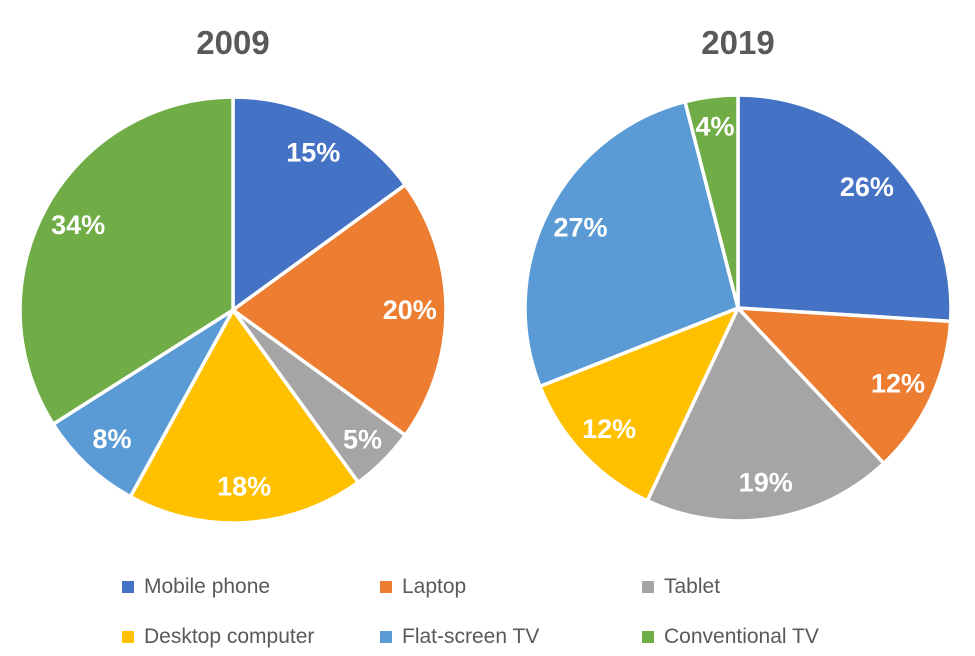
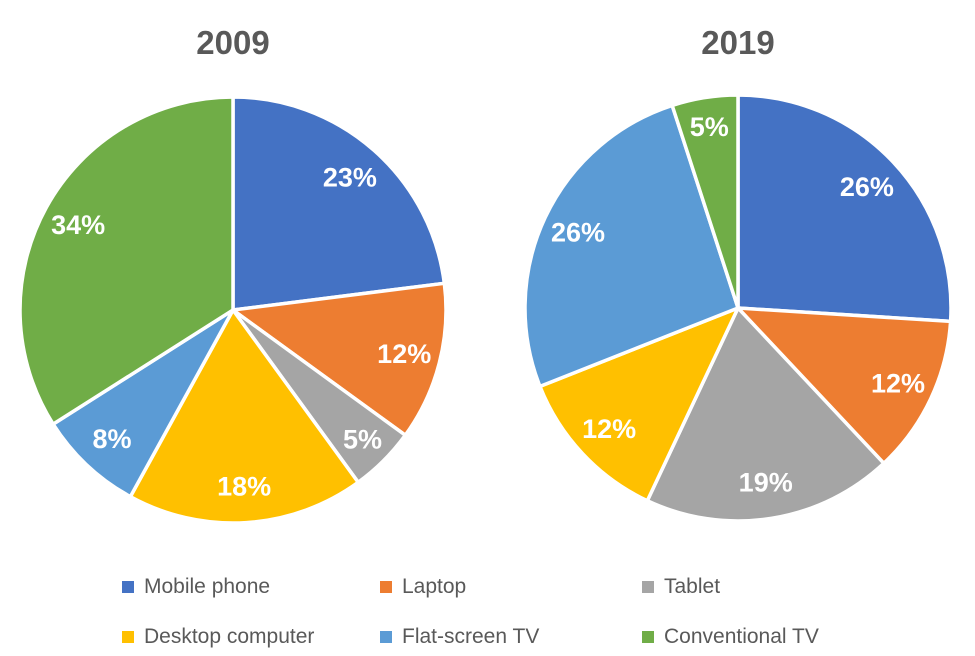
2009/Mobile phone: 15% -> 23%
2009/Laptop: 20% -> 12%
2019/Flat-screen TV: 27% -> 26%
2019/Conventional TV: 4% -> 5%
